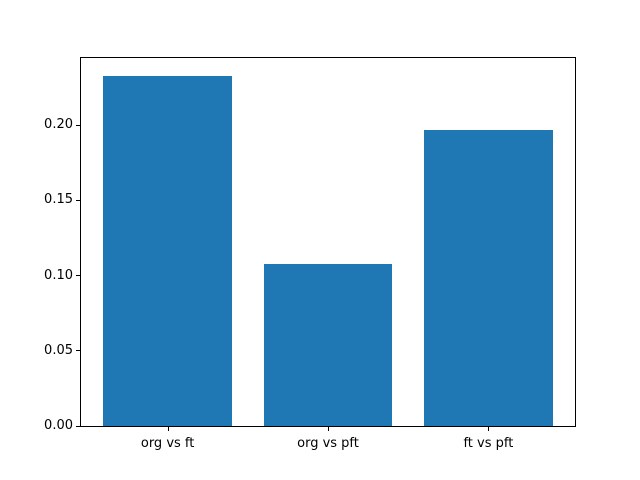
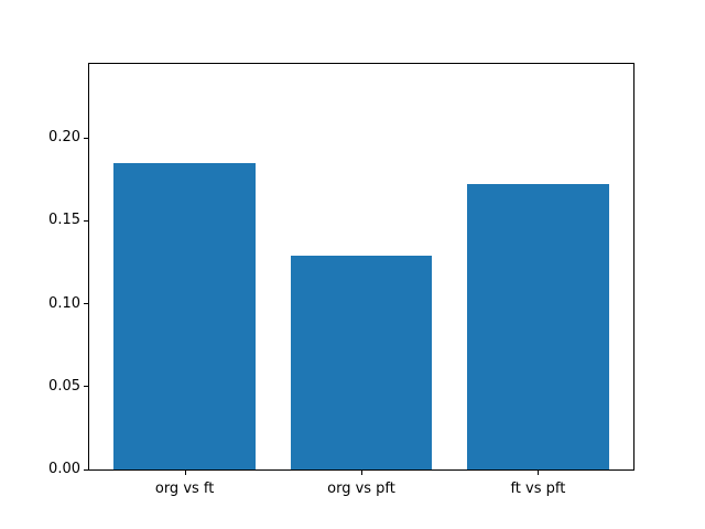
org vs ft: 0.233 -> 0.185
org vs pft: 0.108 -> 0.129
ft vs pft: 0.197 -> 0.172
